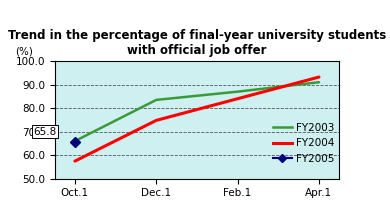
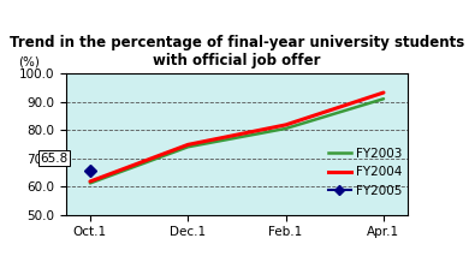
FY2003/Oct.1: 66.0 -> 61.2
FY2004/Oct.1: 57.5 -> 61.8
FY2003/Dec.1: 83.5 -> 74.0
FY2003/Feb.1: 87.0 -> 80.5
FY2004/Feb.1: 84.0 -> 81.8
